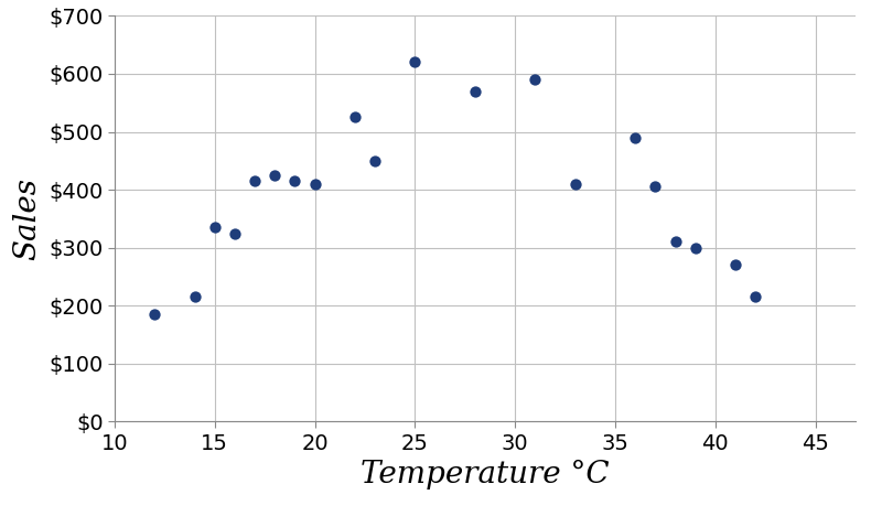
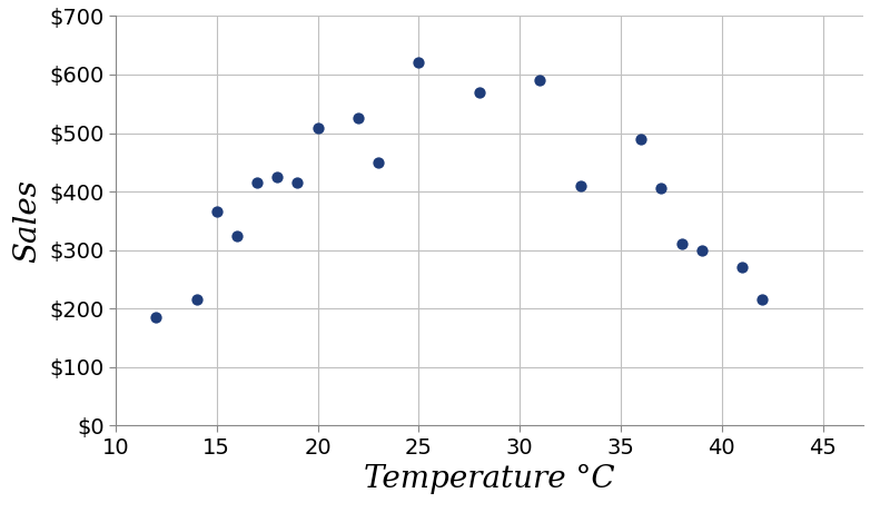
15: $335 -> $366
20: $410 -> $508
